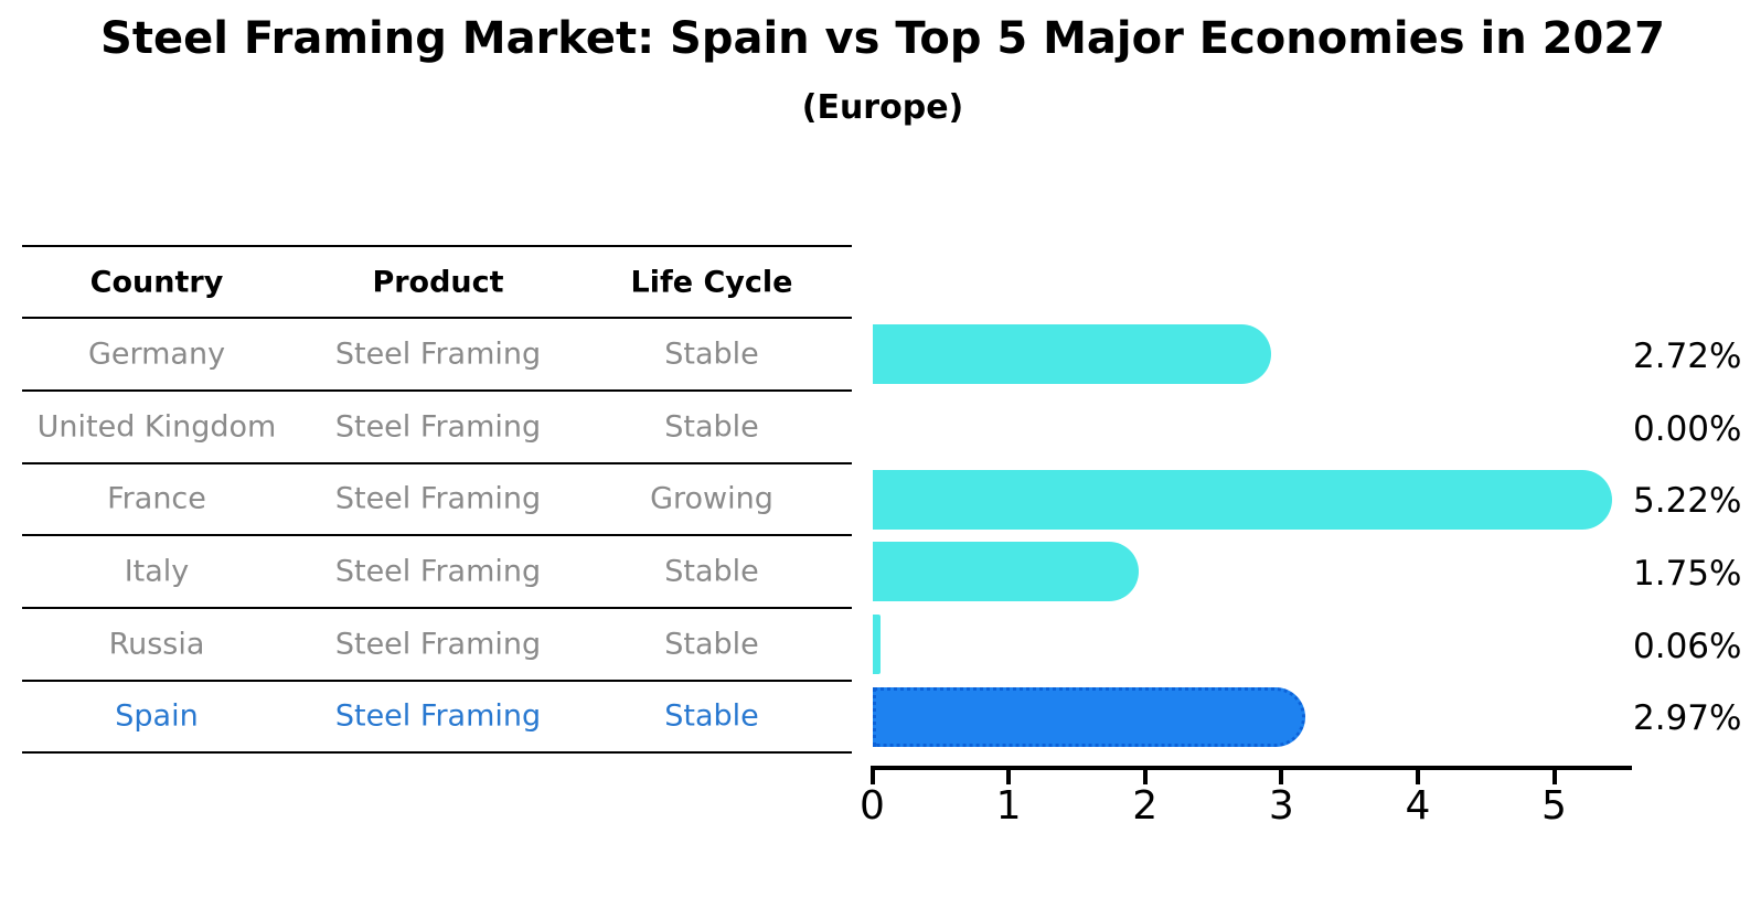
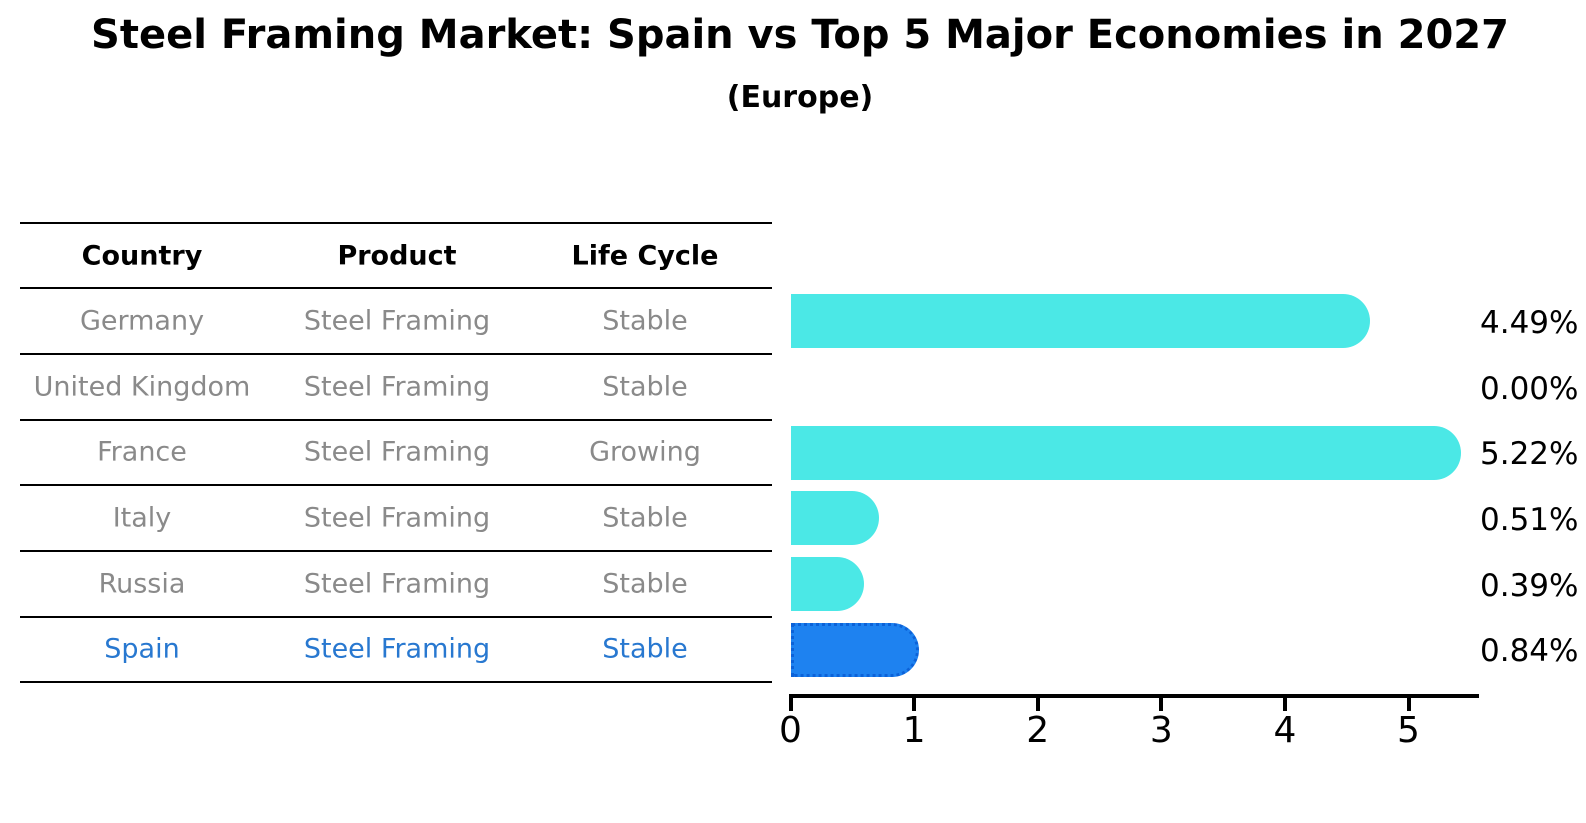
Germany: 2.72% -> 4.49%
Italy: 1.75% -> 0.51%
Russia: 0.06% -> 0.39%
Spain: 2.97% -> 0.84%
